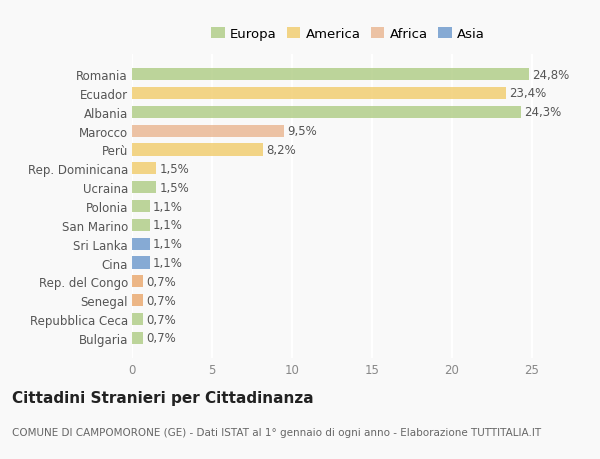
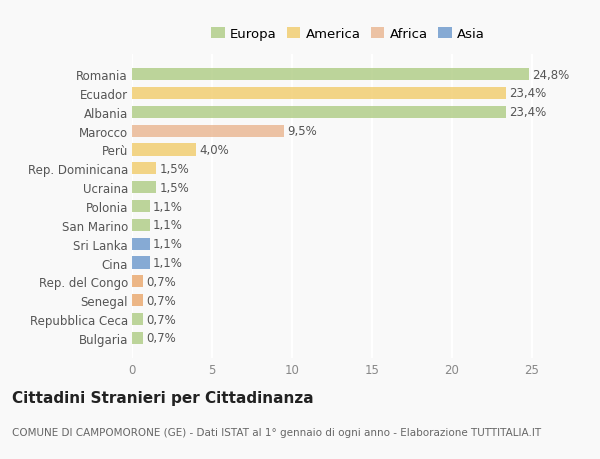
Albania: 24,3% -> 23,4%
Perù: 8,2% -> 4,0%
